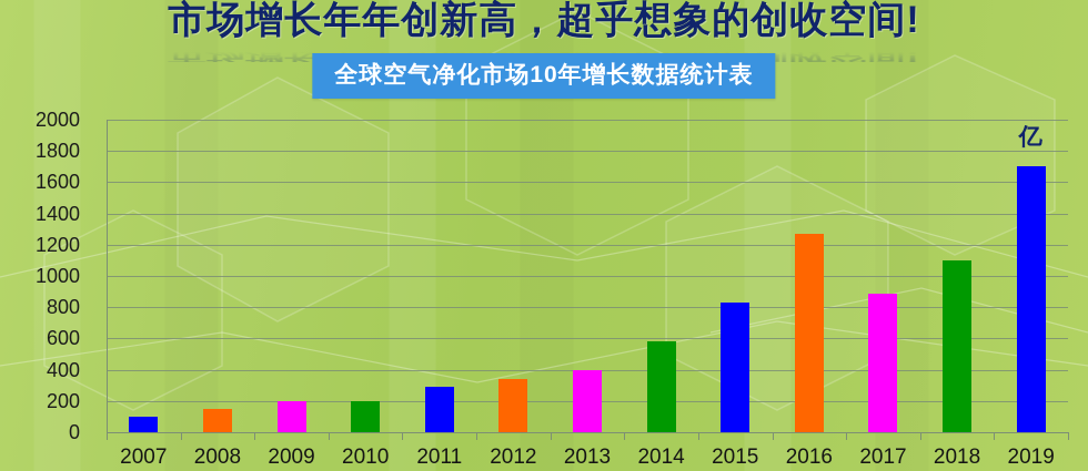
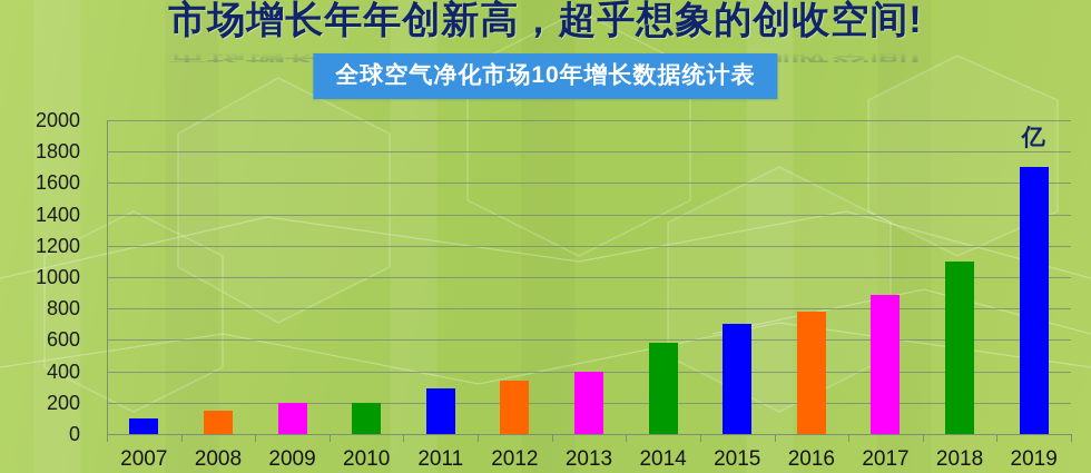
2015: 830 -> 700
2016: 1270 -> 780
